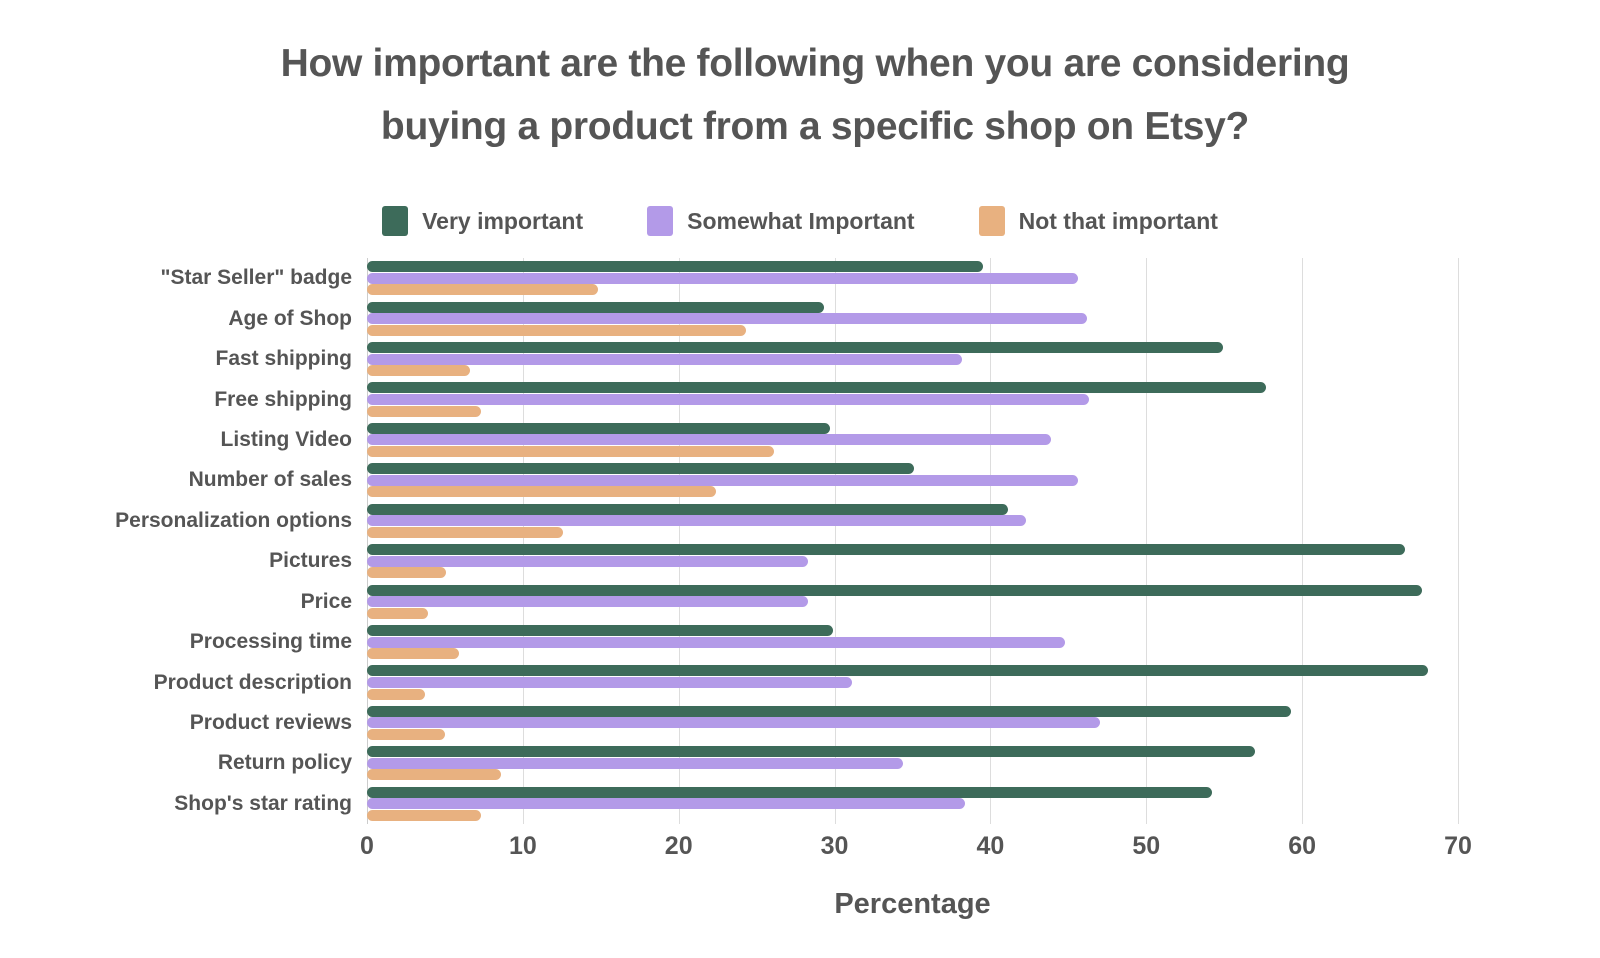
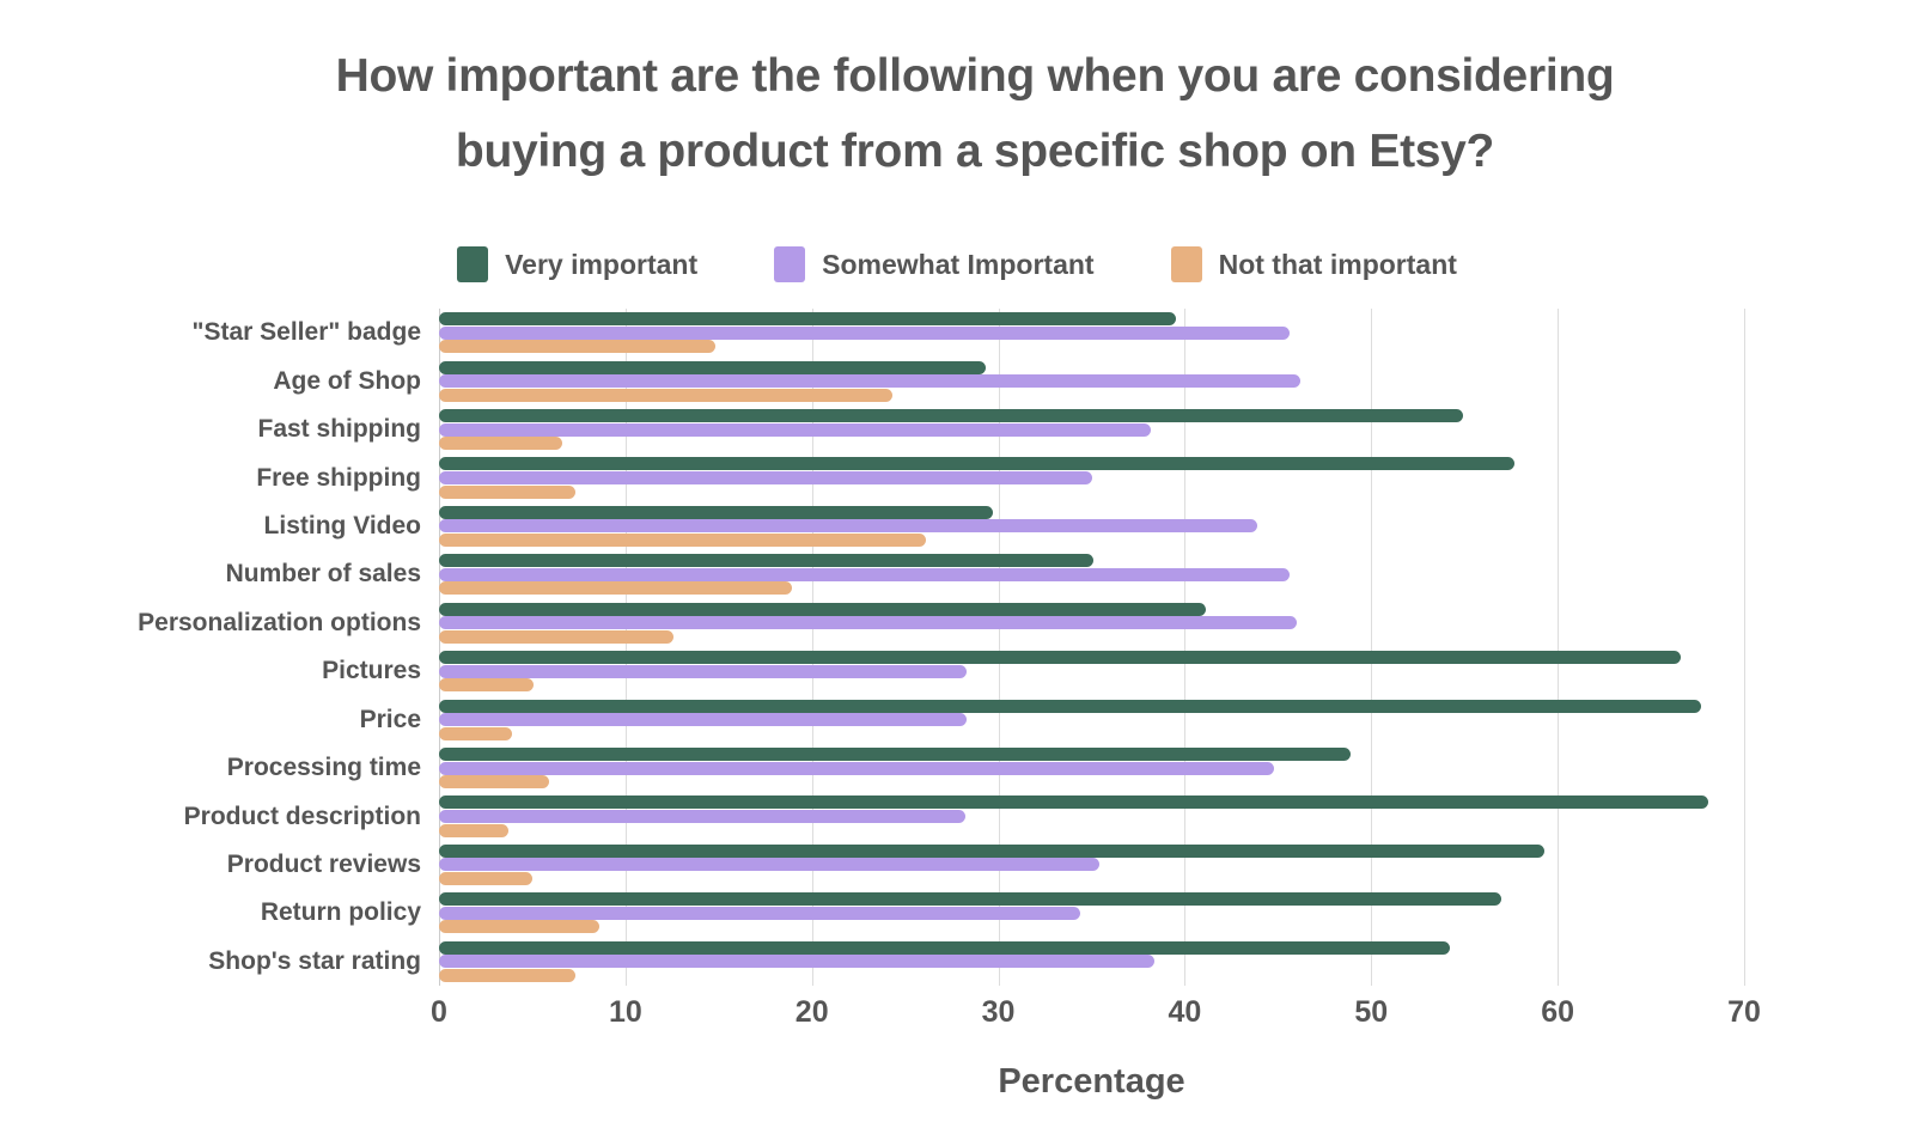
Somewhat Important/Free shipping: 46.3 -> 35.0
Not that important/Number of sales: 22.4 -> 18.9
Somewhat Important/Personalization options: 42.3 -> 46.0
Very important/Processing time: 29.9 -> 48.9
Somewhat Important/Product description: 31.1 -> 28.2
Somewhat Important/Product reviews: 47.0 -> 35.4
